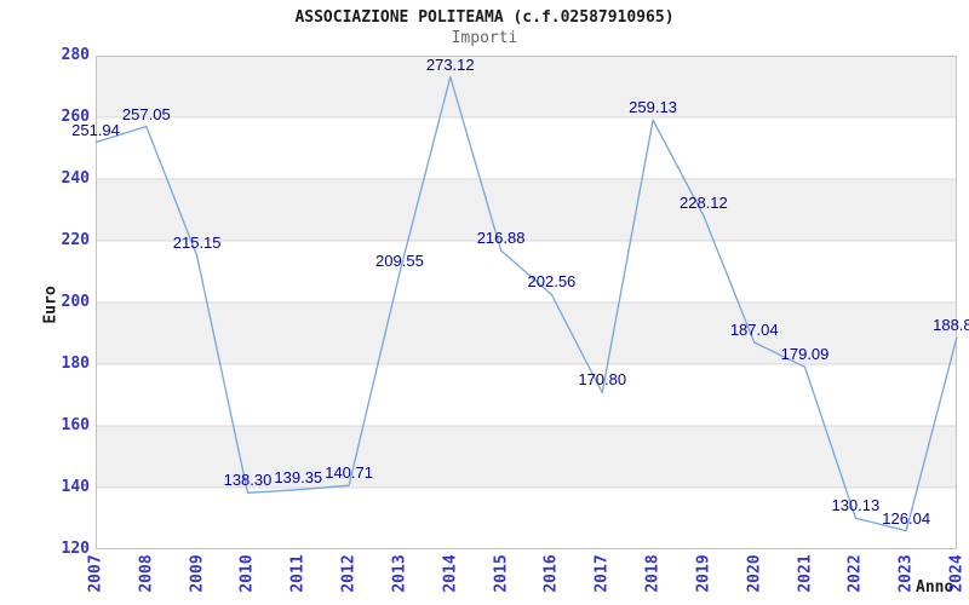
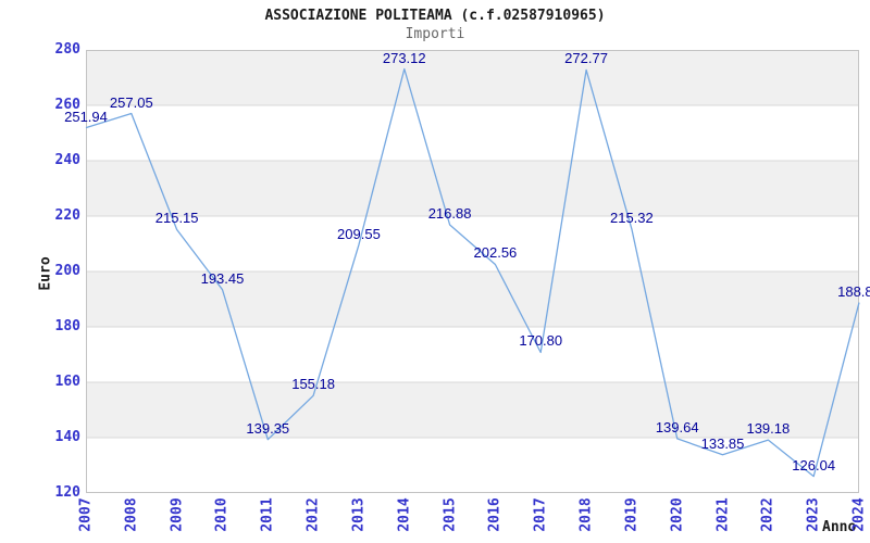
2010: 138.30 -> 193.45
2012: 140.71 -> 155.18
2018: 259.13 -> 272.77
2019: 228.12 -> 215.32
2020: 187.04 -> 139.64
2021: 179.09 -> 133.85
2022: 130.13 -> 139.18
